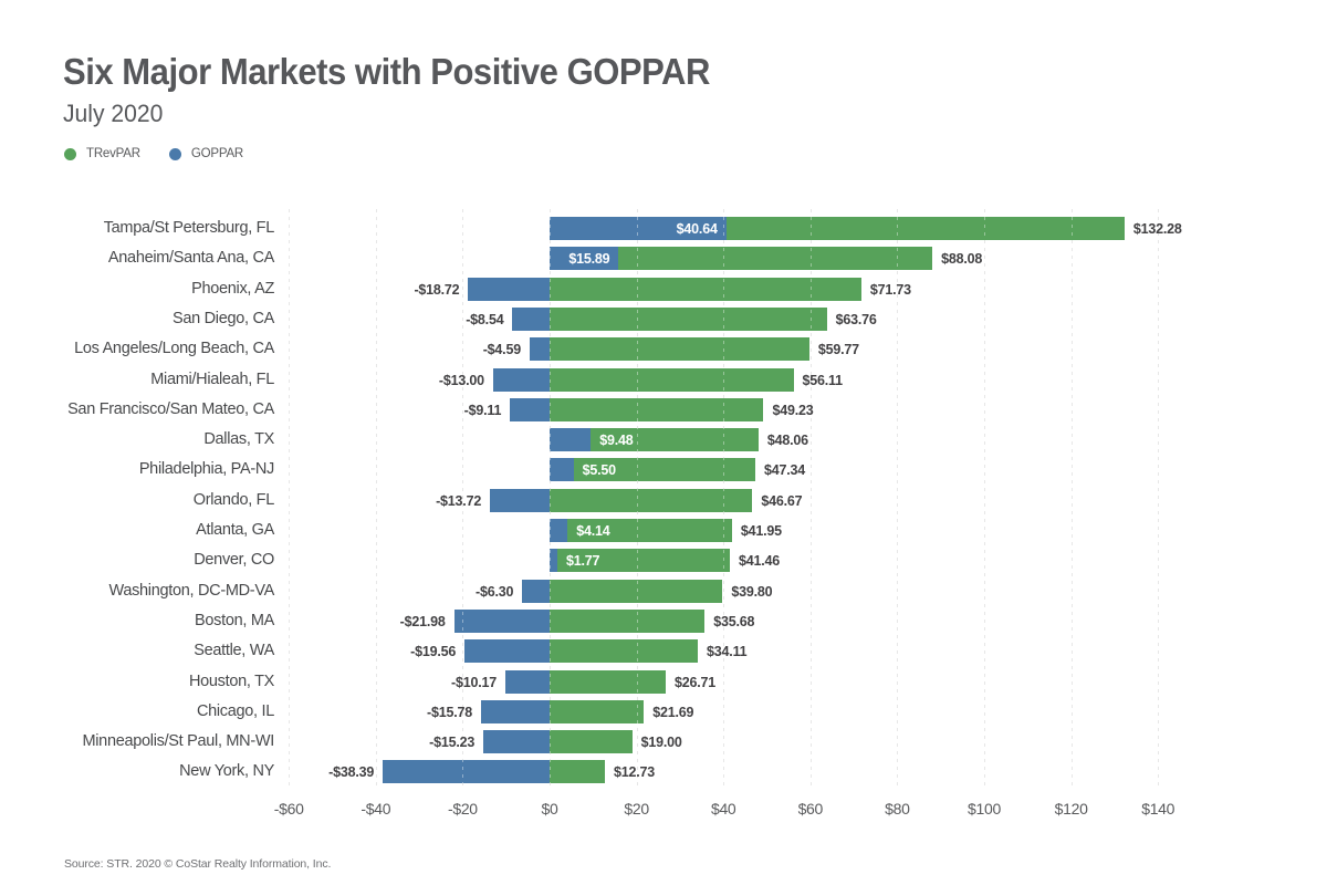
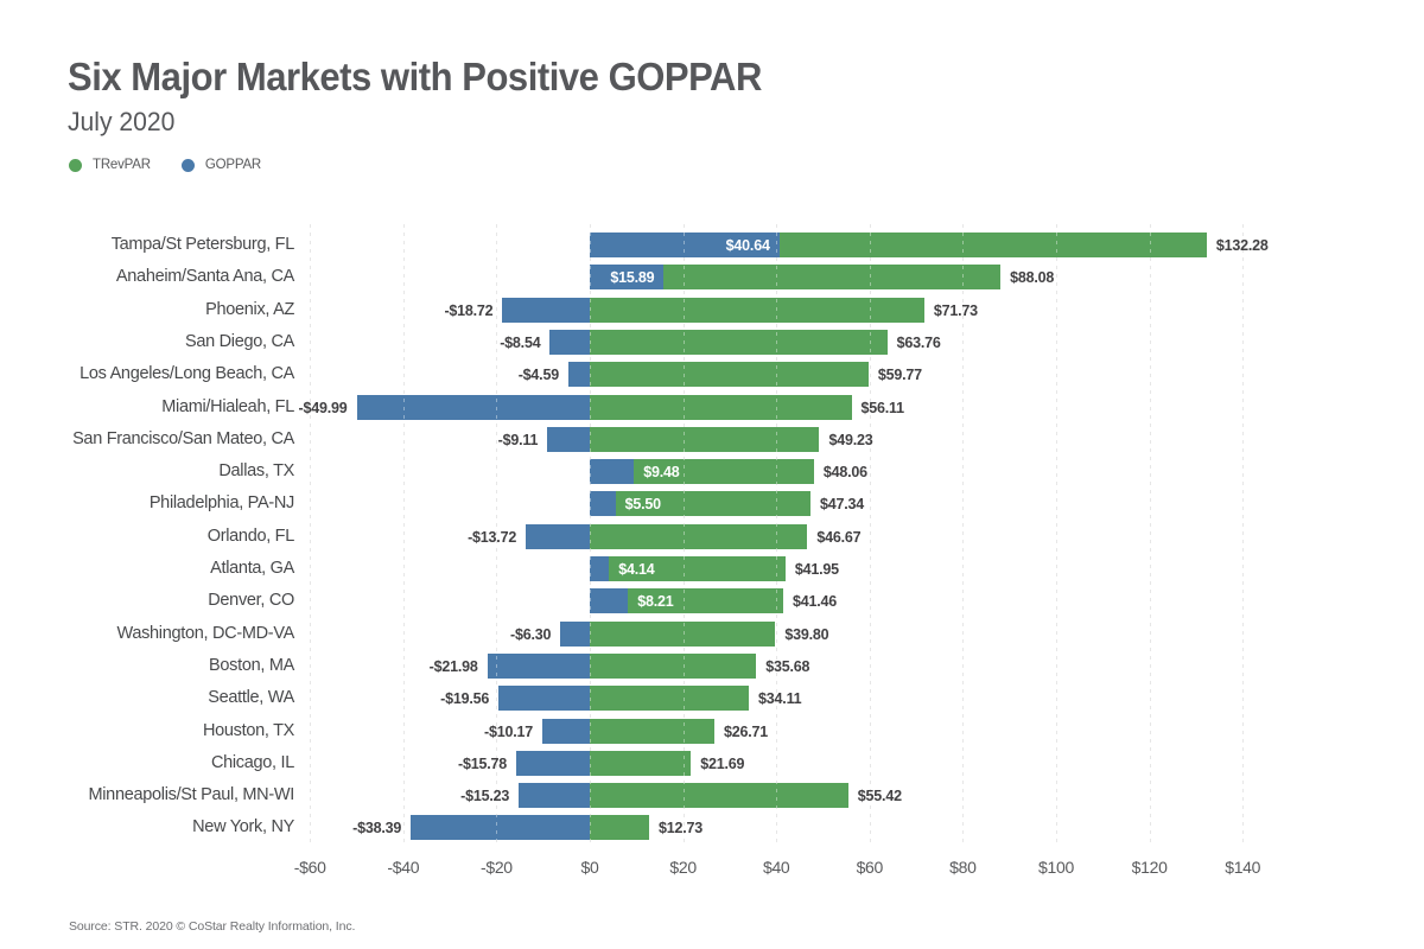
GOPPAR/Miami/Hialeah, FL: -$13.00 -> -$49.99
GOPPAR/Denver, CO: $1.77 -> $8.21
TRevPAR/Minneapolis/St Paul, MN-WI: $19.00 -> $55.42
